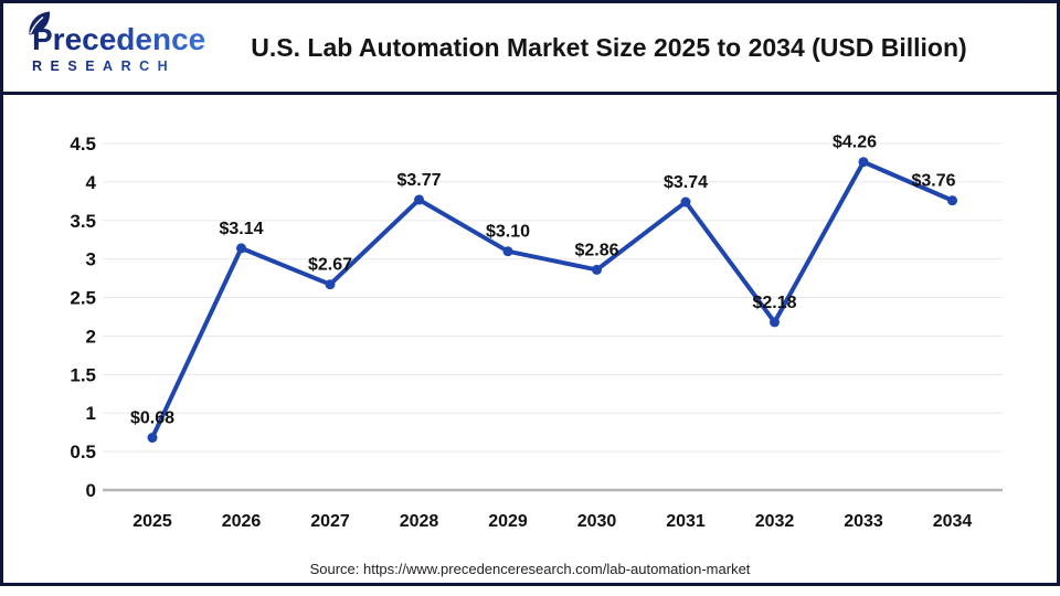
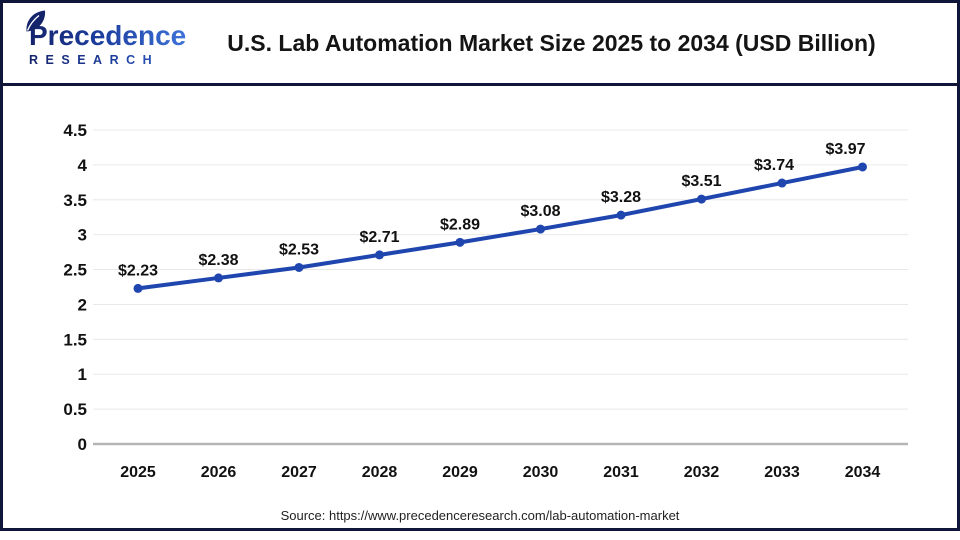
2025: $0.68 -> $2.23
2026: $3.14 -> $2.38
2027: $2.67 -> $2.53
2028: $3.77 -> $2.71
2029: $3.10 -> $2.89
2030: $2.86 -> $3.08
2031: $3.74 -> $3.28
2032: $2.18 -> $3.51
2033: $4.26 -> $3.74
2034: $3.76 -> $3.97
